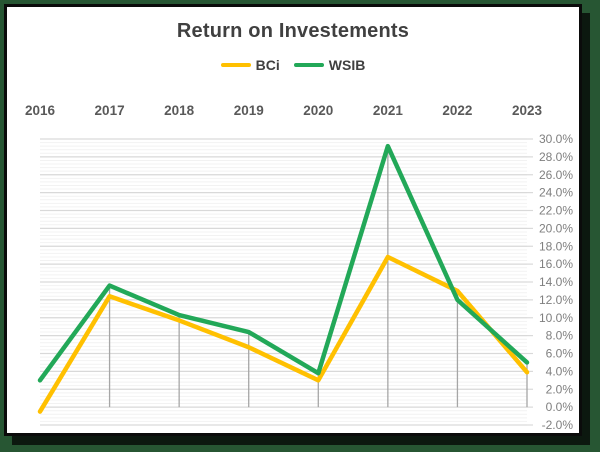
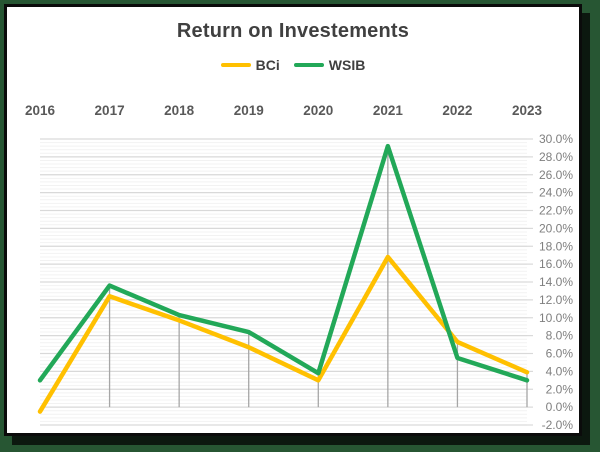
BCi/2022: 13% -> 7%
WSIB/2022: 12% -> 6%
WSIB/2023: 5% -> 3%
